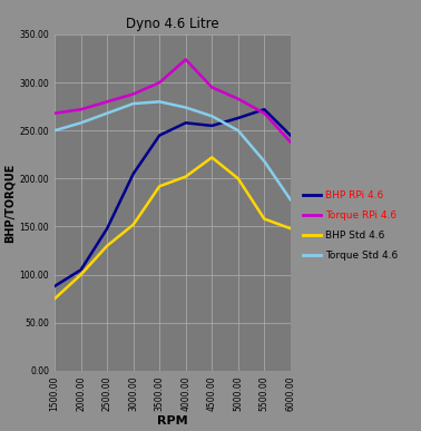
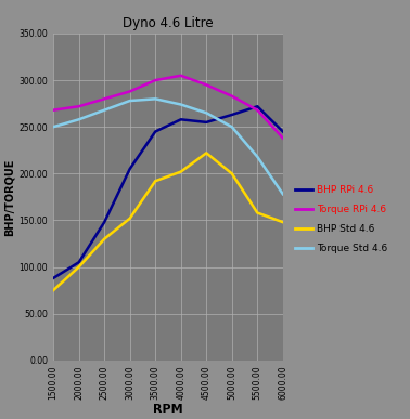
Torque RPi 4.6/4000.00: 324 -> 305
